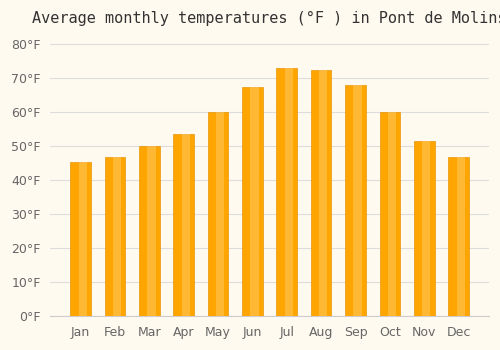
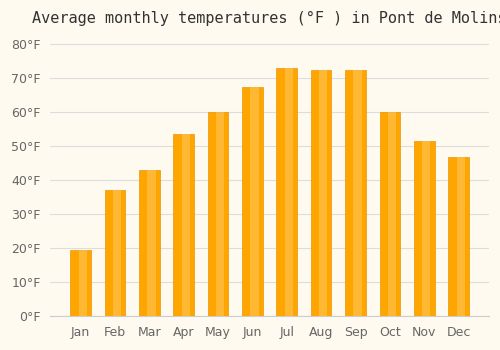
Jan: 45.5°F -> 19.5°F
Feb: 47.0°F -> 37.0°F
Mar: 50.0°F -> 43.0°F
Sep: 68.0°F -> 72.5°F
